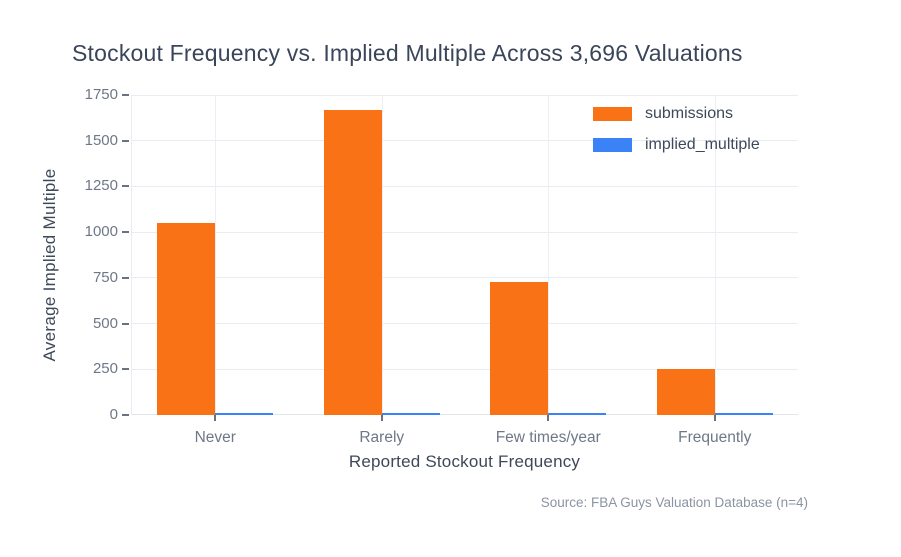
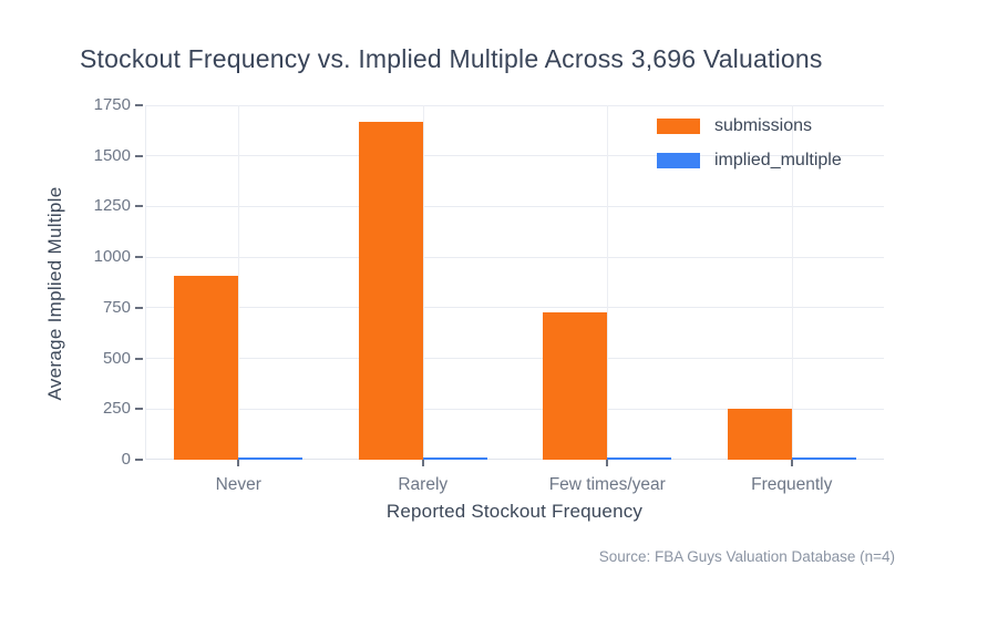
submissions/Never: 1050 -> 910
